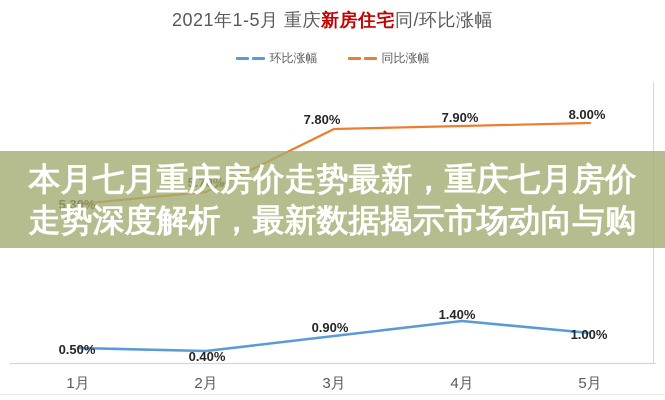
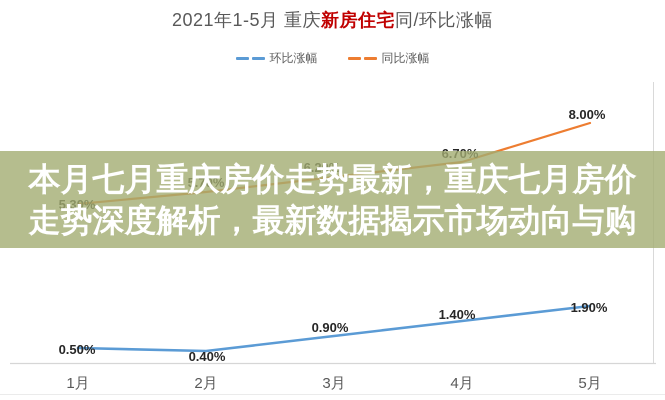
同比涨幅/3月: 7.80% -> 6.20%
同比涨幅/4月: 7.90% -> 6.70%
环比涨幅/5月: 1.00% -> 1.90%
